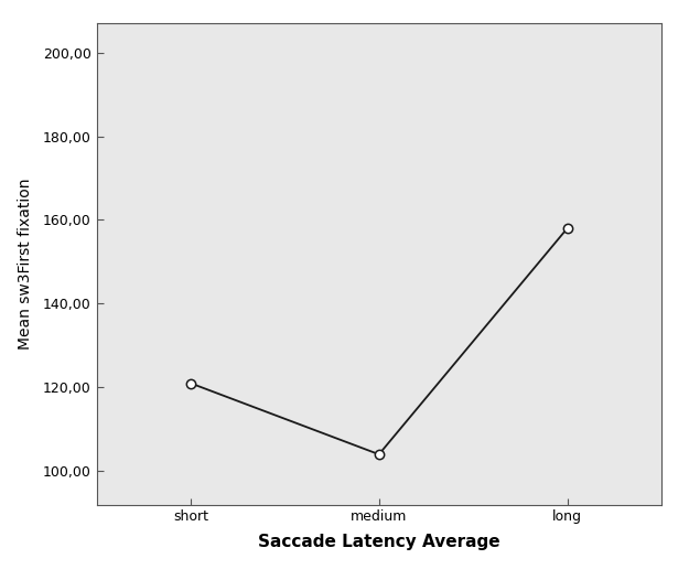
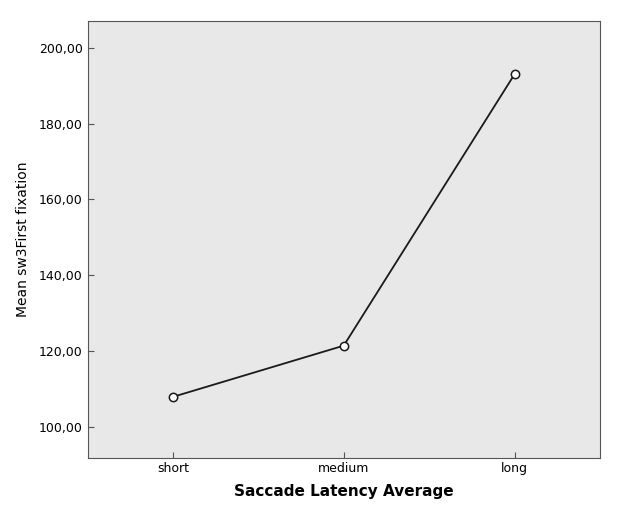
short: 121,0 -> 108,0
medium: 104,0 -> 121,5
long: 158,0 -> 193,0
